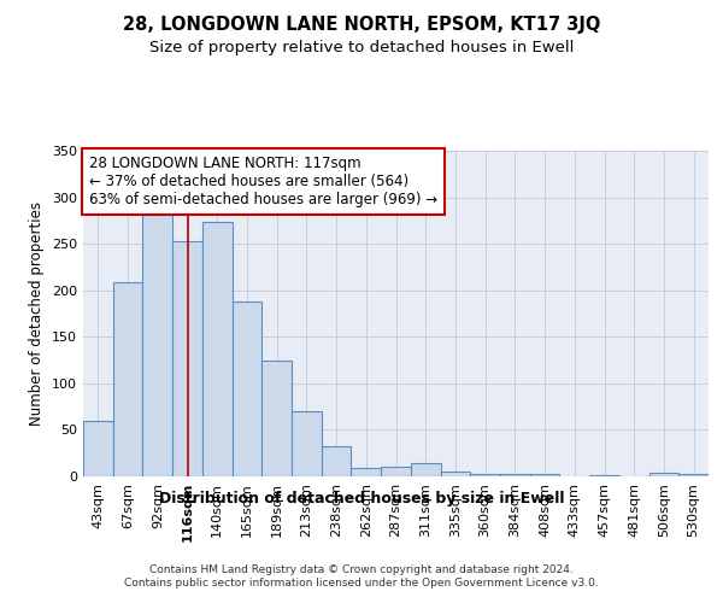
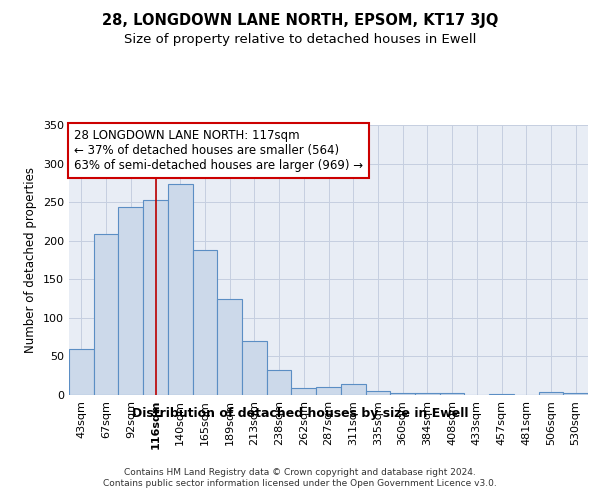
92sqm: 281 -> 244
